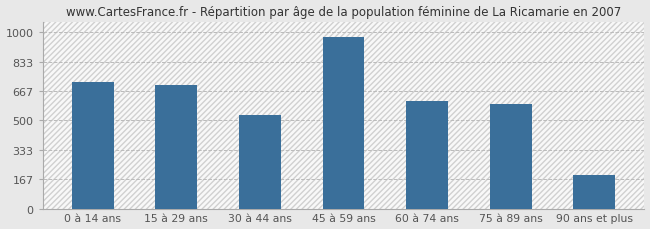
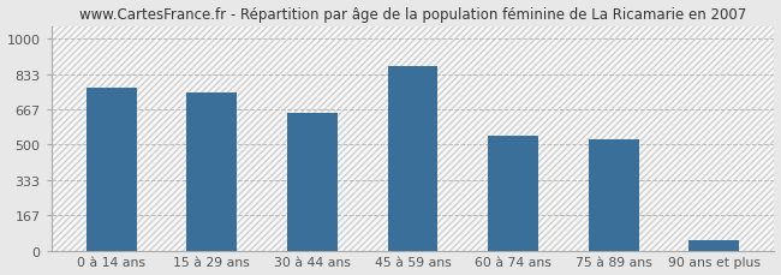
0 à 14 ans: 720 -> 770
15 à 29 ans: 700 -> 750
30 à 44 ans: 530 -> 650
45 à 59 ans: 970 -> 870
60 à 74 ans: 610 -> 540
75 à 89 ans: 590 -> 530
90 ans et plus: 190 -> 50
